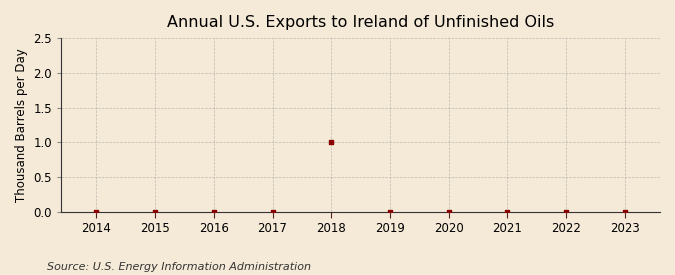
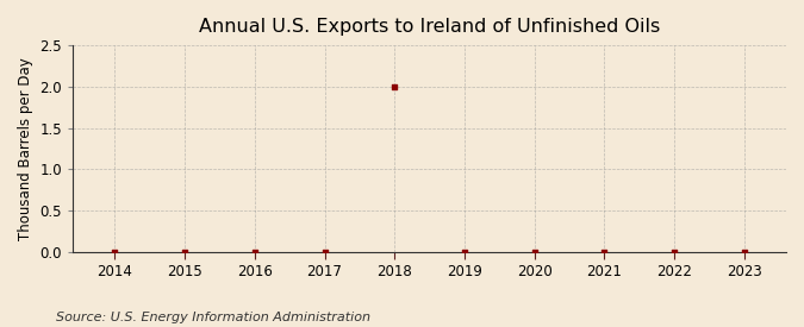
2018: 1 -> 2
